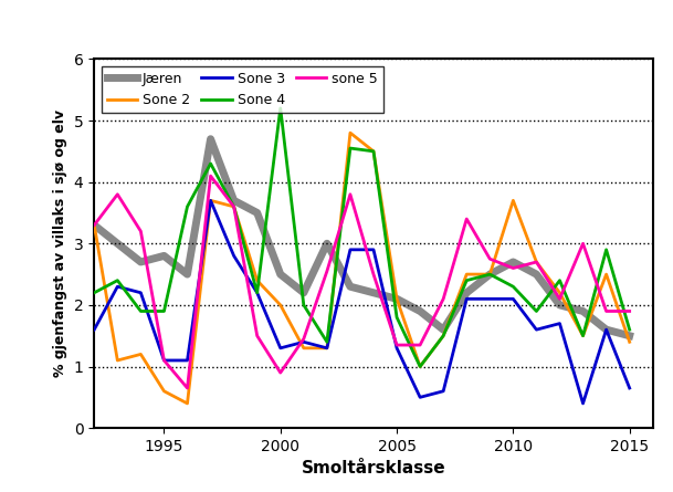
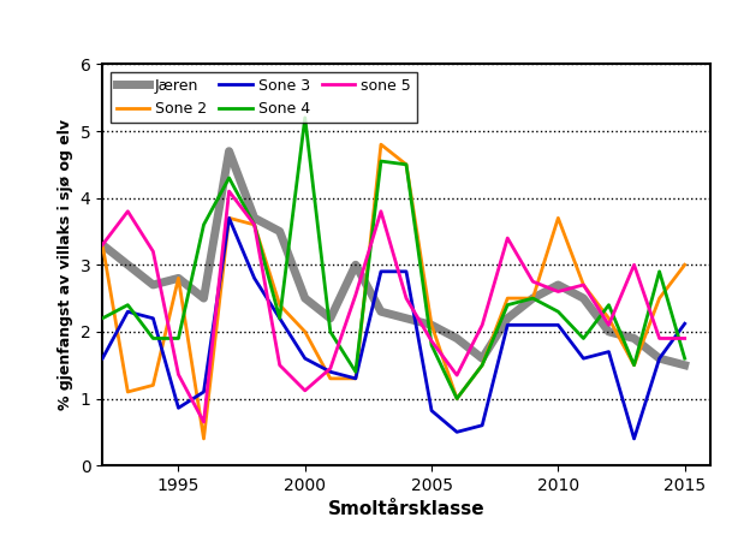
Sone 2/1995: 0.6 -> 2.8
Sone 3/1995: 1.10 -> 0.86
sone 5/1995: 1.10 -> 1.36
Sone 3/2000: 1.30 -> 1.60
sone 5/2000: 0.90 -> 1.12
Sone 3/2005: 1.30 -> 0.82
sone 5/2005: 1.35 -> 1.86
Sone 2/2015: 1.4 -> 3.0
Sone 3/2015: 0.65 -> 2.12
